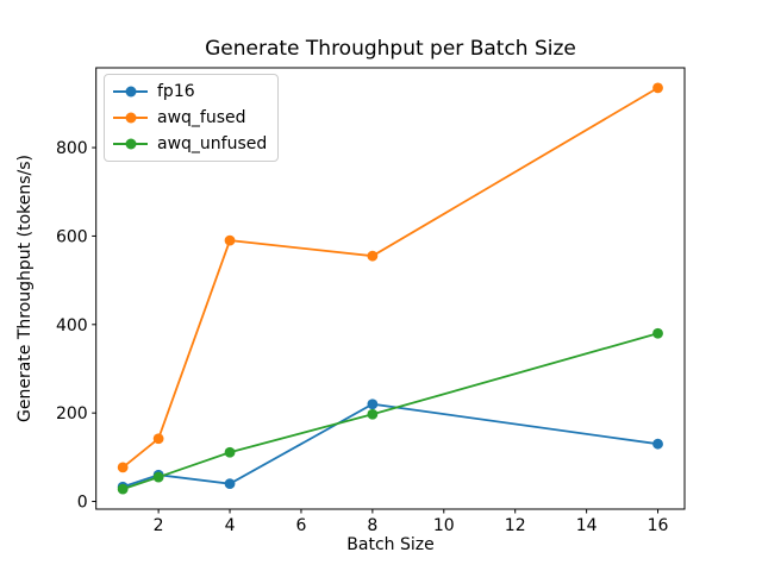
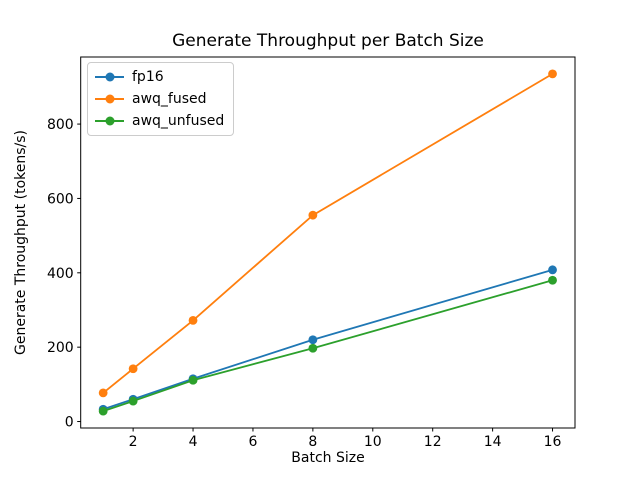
fp16/4: 40 -> 120
awq_fused/4: 590 -> 270
fp16/16: 130 -> 410
